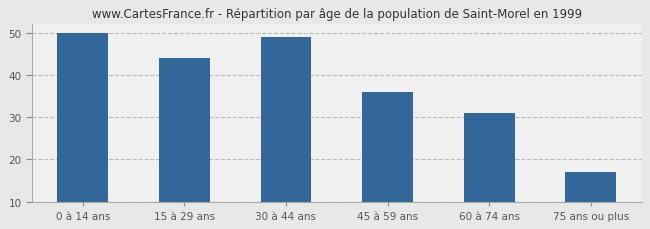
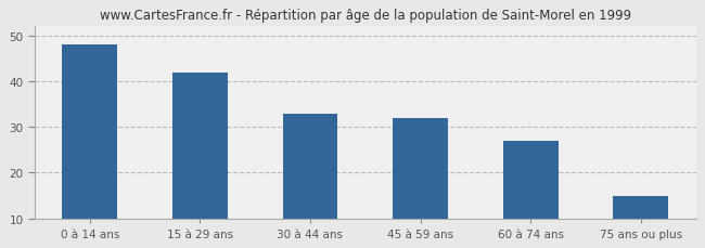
0 à 14 ans: 50 -> 48
15 à 29 ans: 44 -> 42
30 à 44 ans: 49 -> 33
45 à 59 ans: 36 -> 32
60 à 74 ans: 31 -> 27
75 ans ou plus: 17 -> 15
